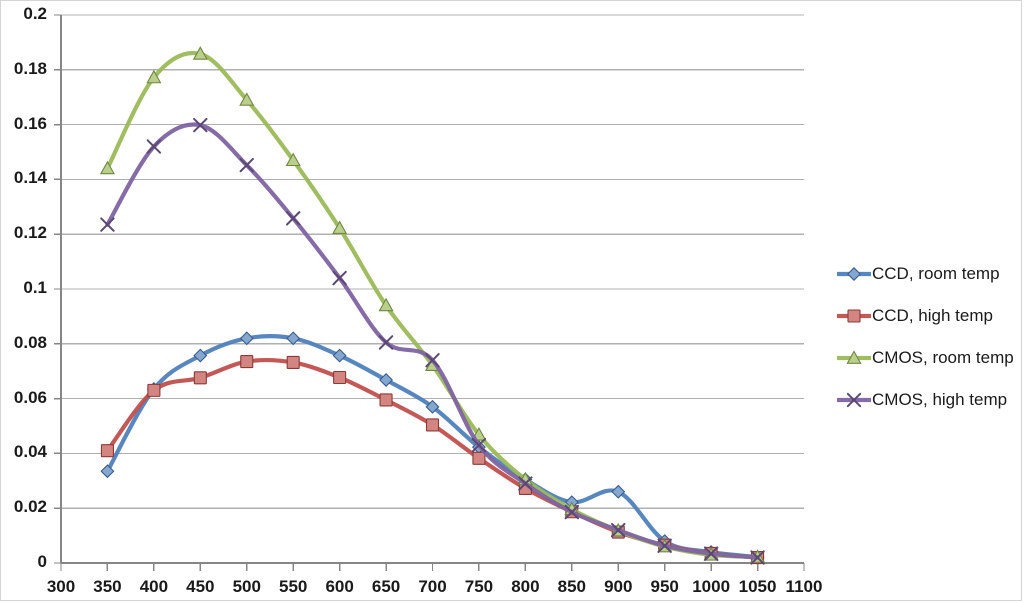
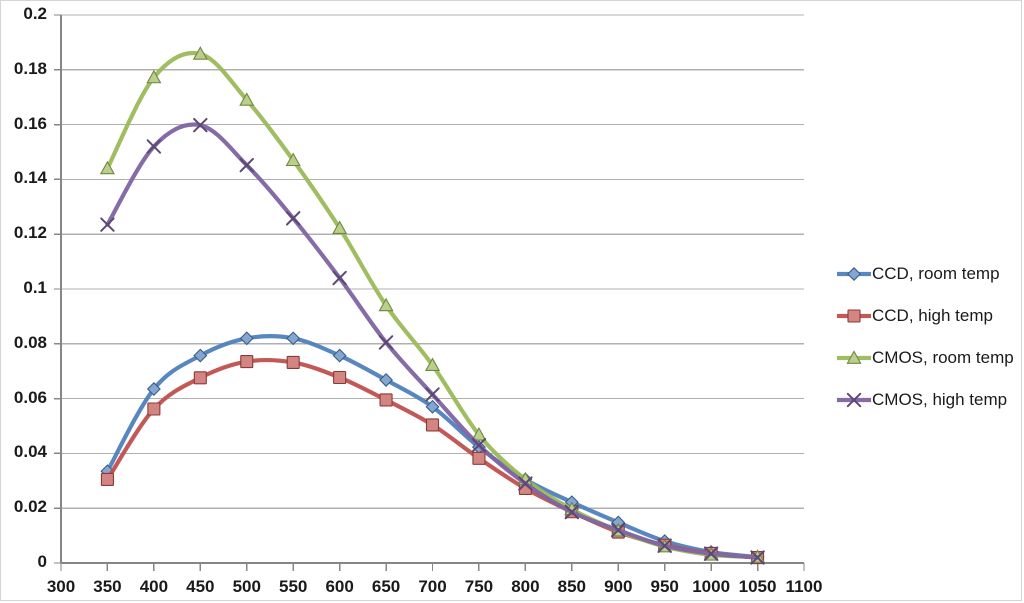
CCD, high temp/350: 0.041 -> 0.030
CCD, high temp/400: 0.063 -> 0.056
CMOS, high temp/700: 0.074 -> 0.061
CCD, room temp/900: 0.026 -> 0.015
